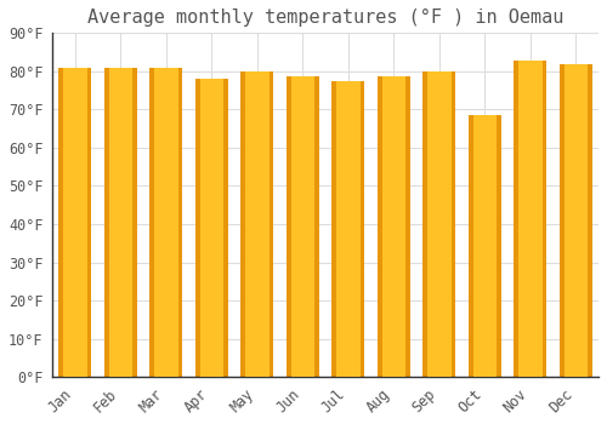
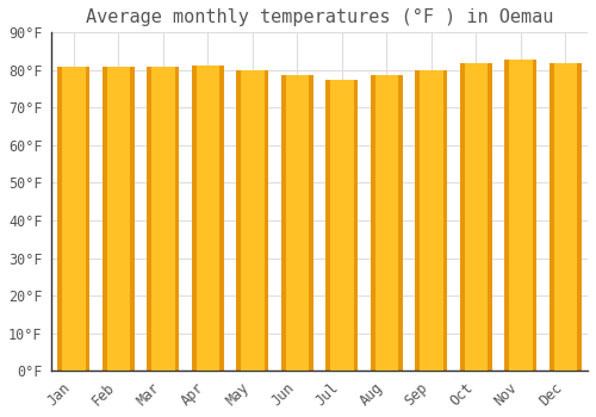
Apr: 78.0°F -> 81.3°F
Oct: 68.5°F -> 82.0°F
